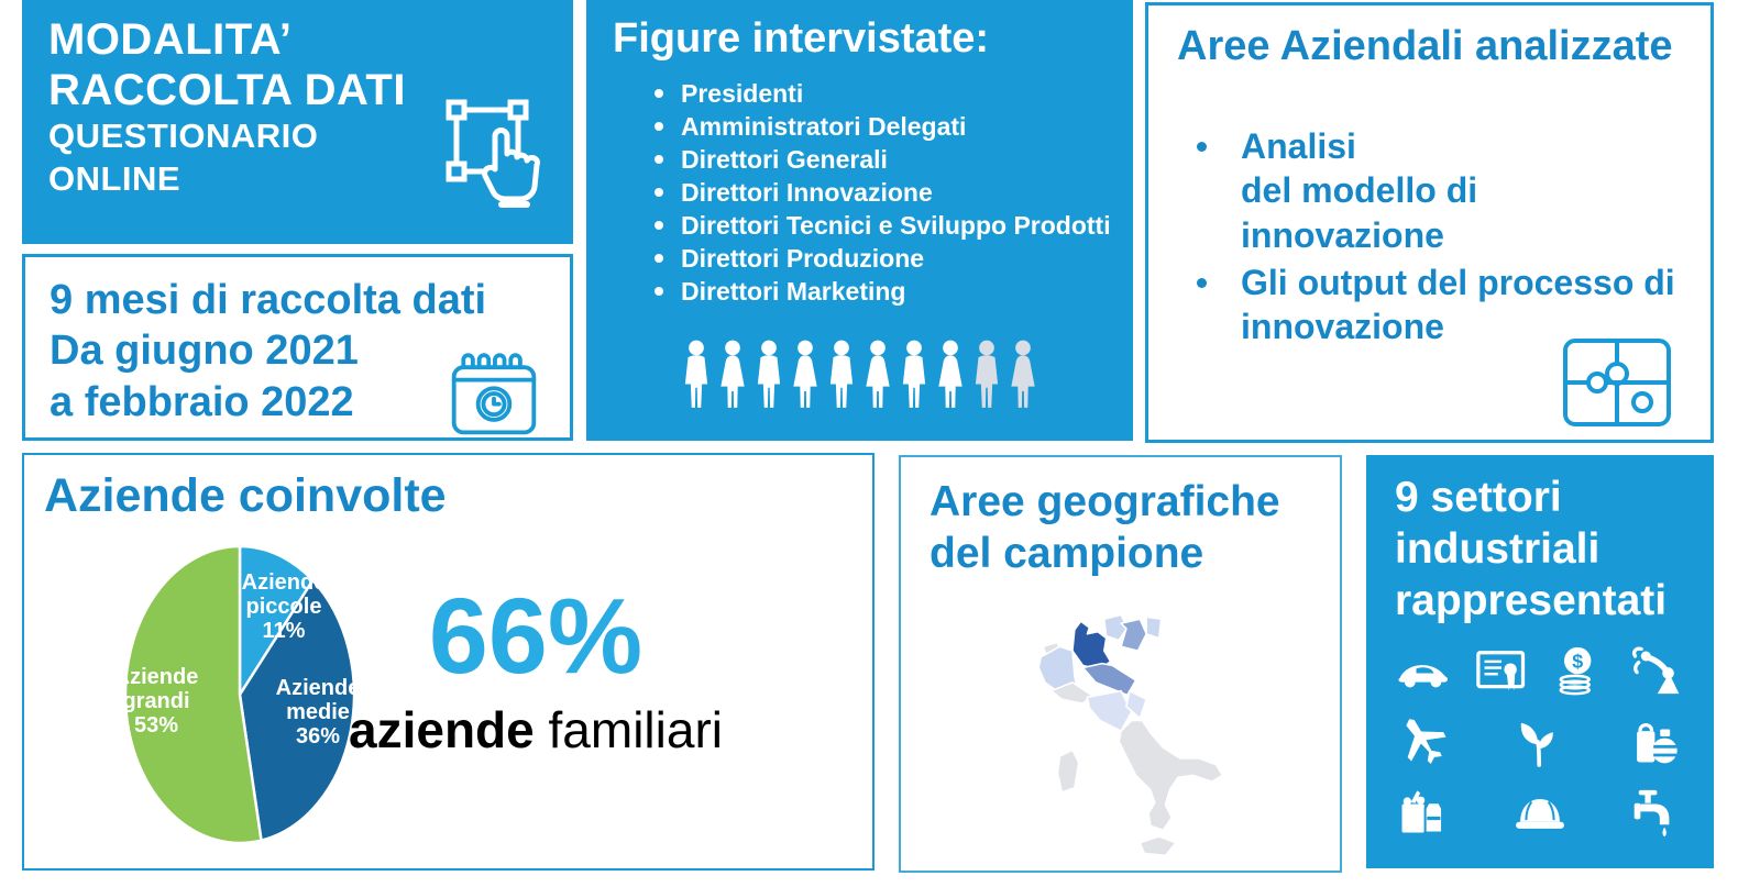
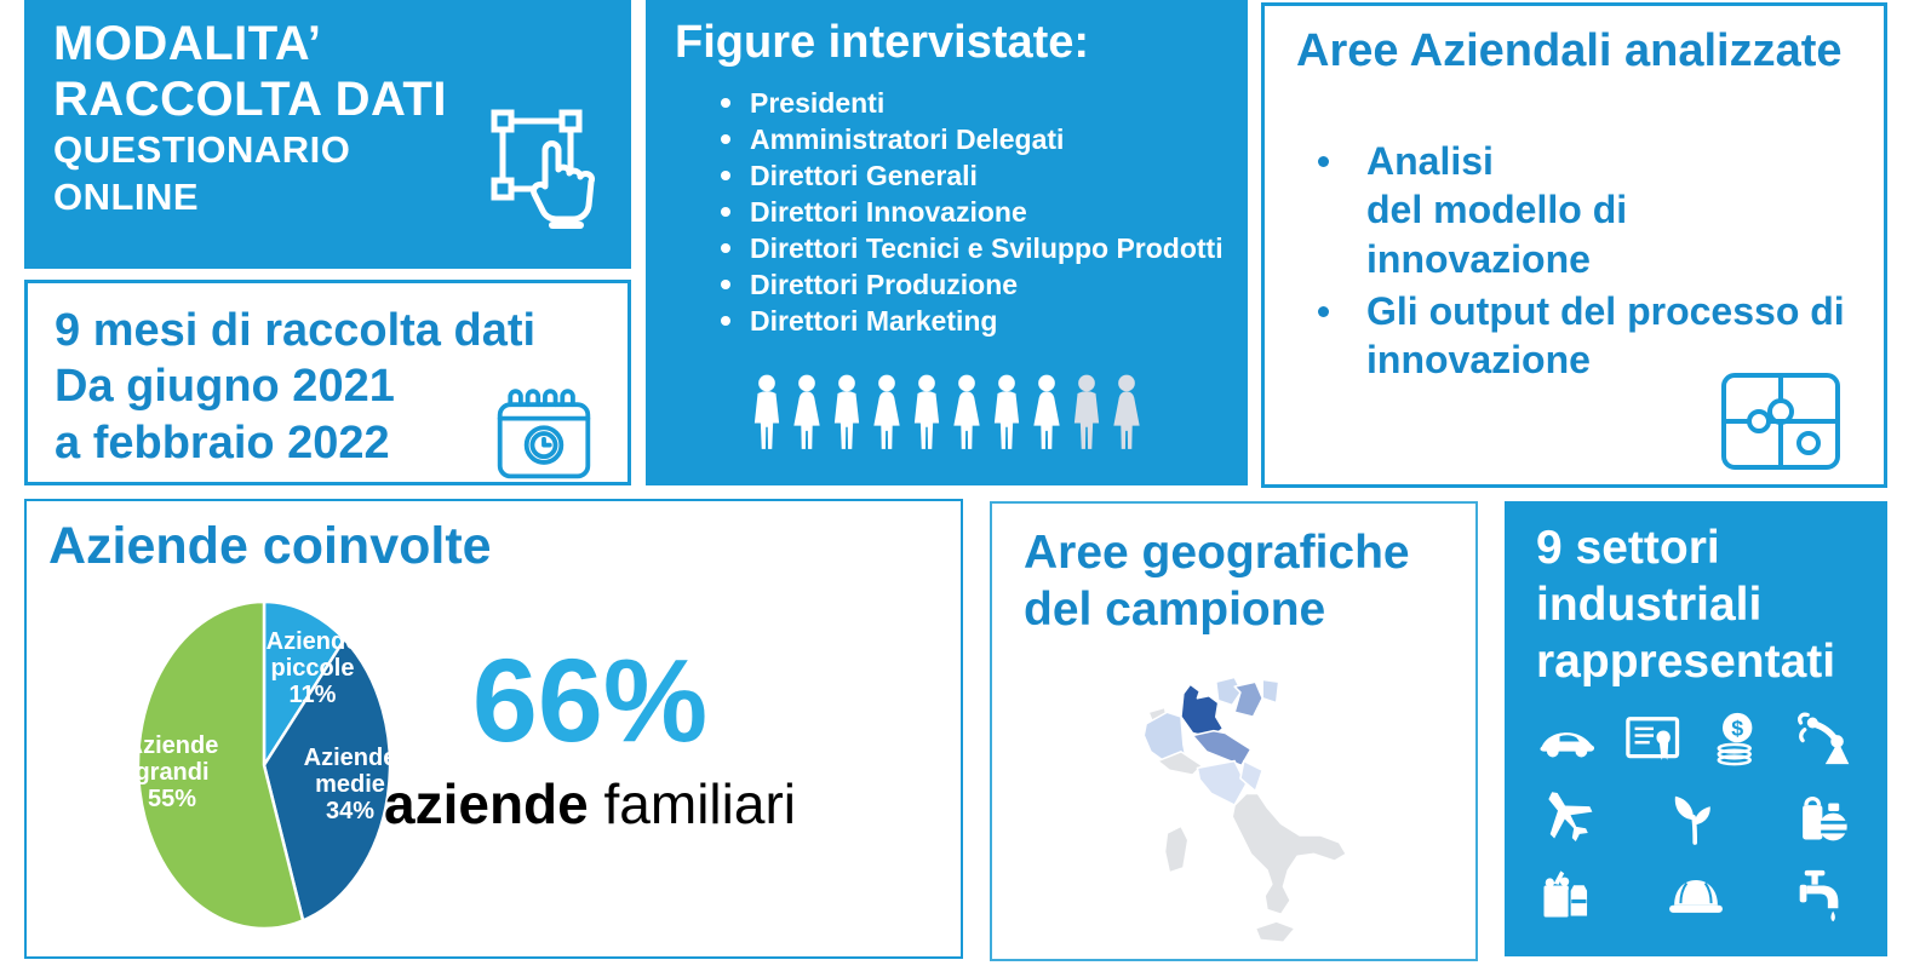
Aziende medie: 36% -> 34%
Aziende grandi: 53% -> 55%
